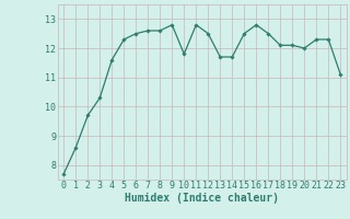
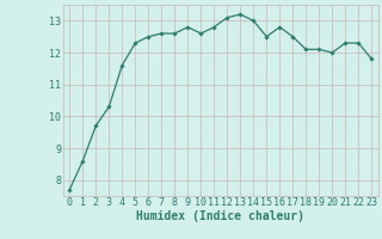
10: 11.8 -> 12.6
12: 12.5 -> 13.1
13: 11.7 -> 13.2
14: 11.7 -> 13.0
23: 11.1 -> 11.8
